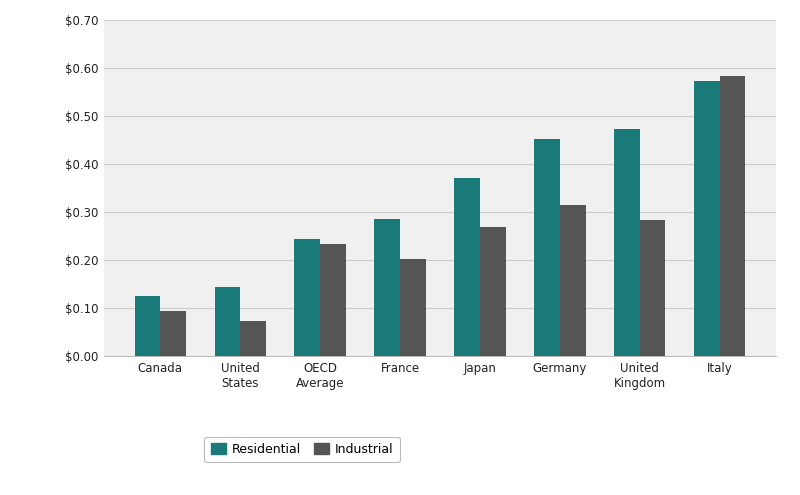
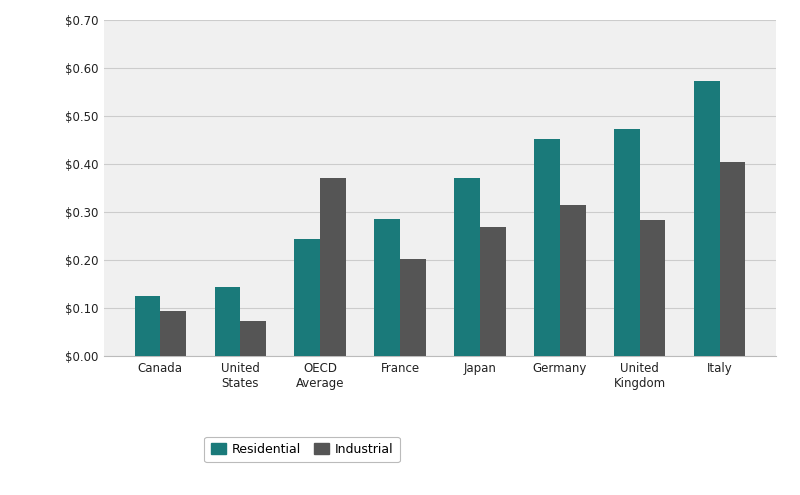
Industrial/OECD Average: $0.233 -> $0.370
Industrial/Italy: $0.583 -> $0.405
